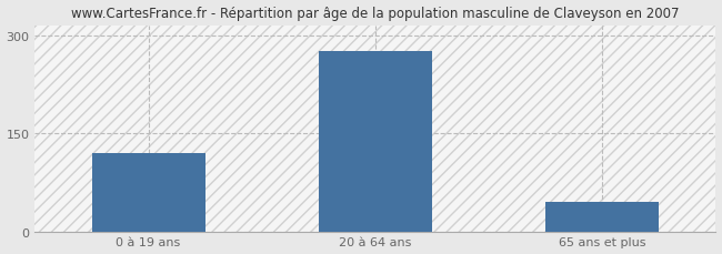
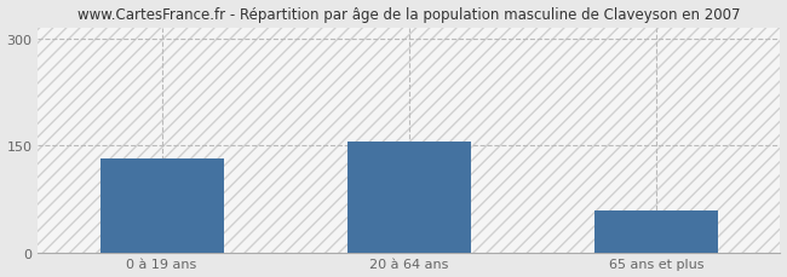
0 à 19 ans: 120 -> 132
20 à 64 ans: 275 -> 156
65 ans et plus: 45 -> 58
